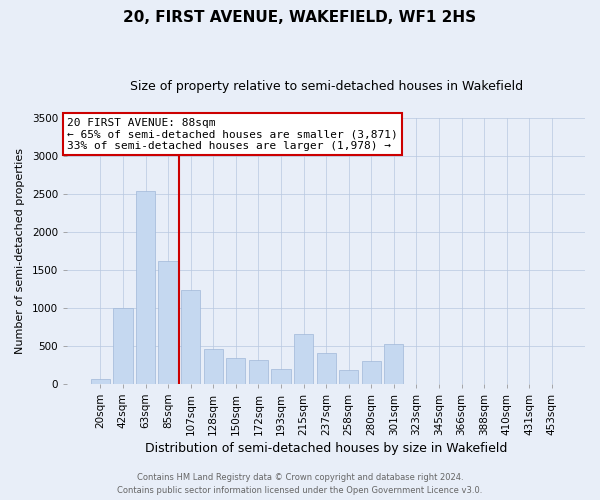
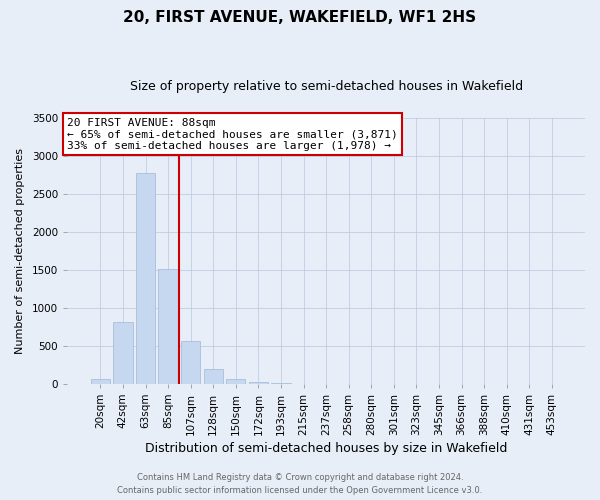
42sqm: 1000 -> 820
63sqm: 2540 -> 2780
85sqm: 1620 -> 1510
107sqm: 1240 -> 560
128sqm: 460 -> 190
150sqm: 340 -> 60
172sqm: 320 -> 30
193sqm: 200 -> 20
215sqm: 660 -> 0
237sqm: 400 -> 0
258sqm: 180 -> 0
280sqm: 300 -> 0
301sqm: 520 -> 0
